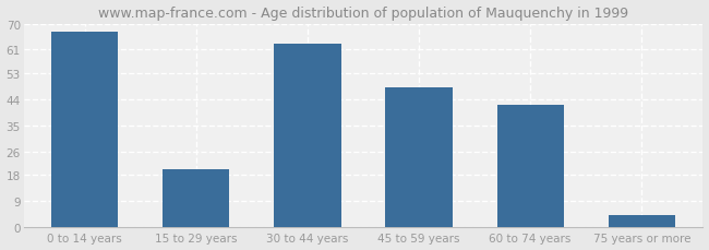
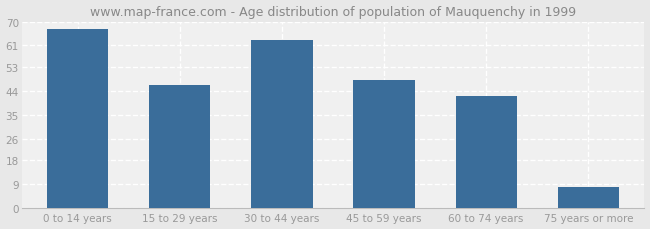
15 to 29 years: 20 -> 46
75 years or more: 4 -> 8
